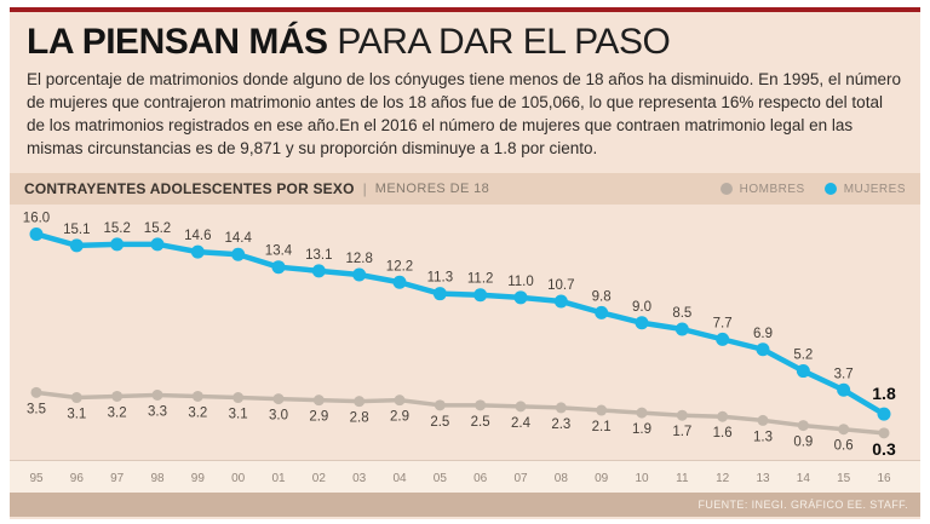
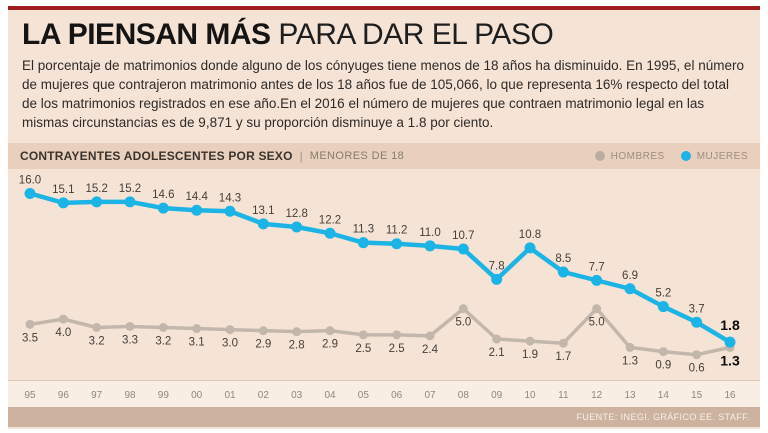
HOMBRES/96: 3.1 -> 4.0
MUJERES/01: 13.4 -> 14.3
HOMBRES/08: 2.3 -> 5.0
MUJERES/09: 9.8 -> 7.8
MUJERES/10: 9.0 -> 10.8
HOMBRES/12: 1.6 -> 5.0
HOMBRES/16: 0.3 -> 1.3
